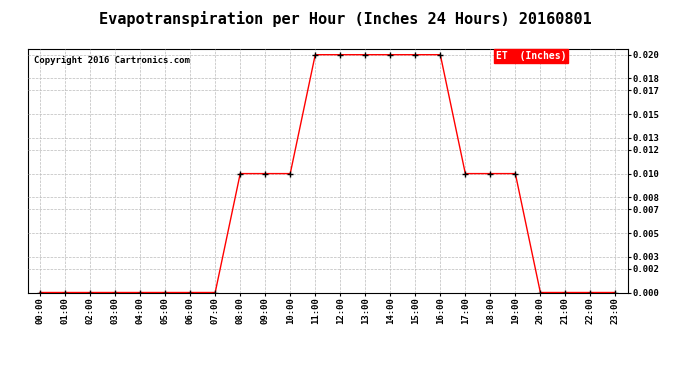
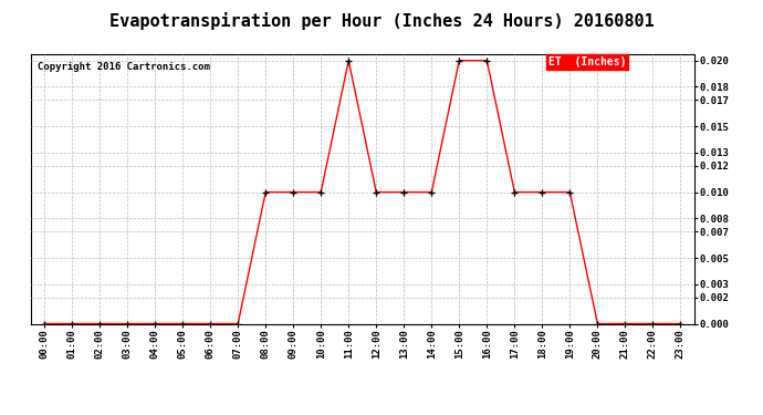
12:00: 0.02 -> 0.01
13:00: 0.02 -> 0.01
14:00: 0.02 -> 0.01
